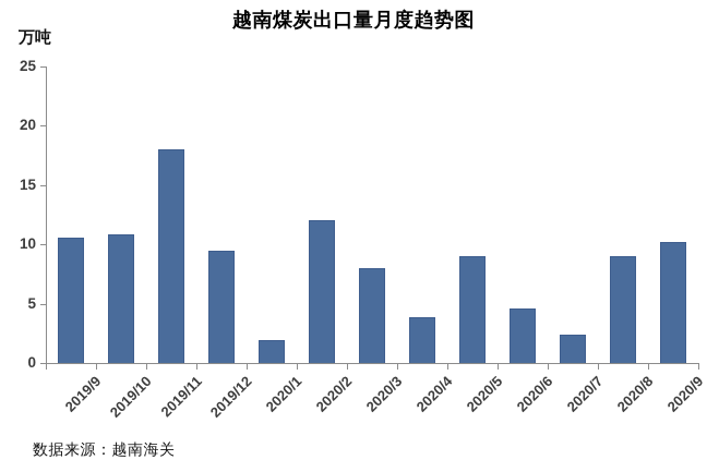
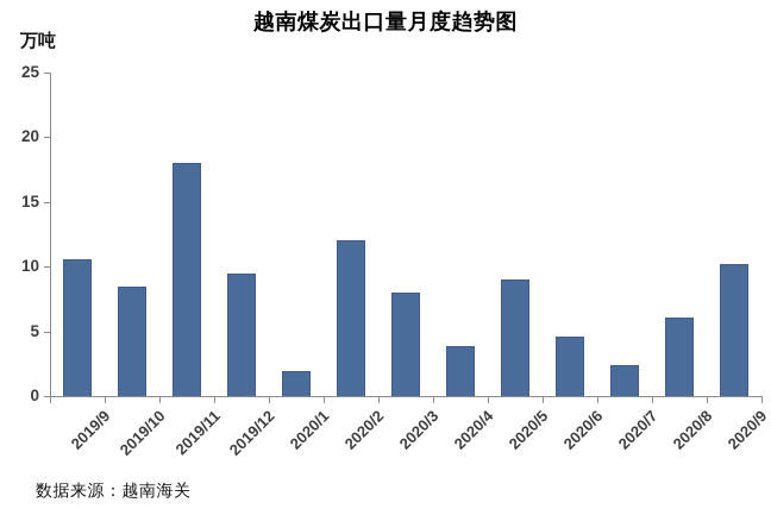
2019/10: 10.8 -> 8.5
2020/8: 9.0 -> 6.1
